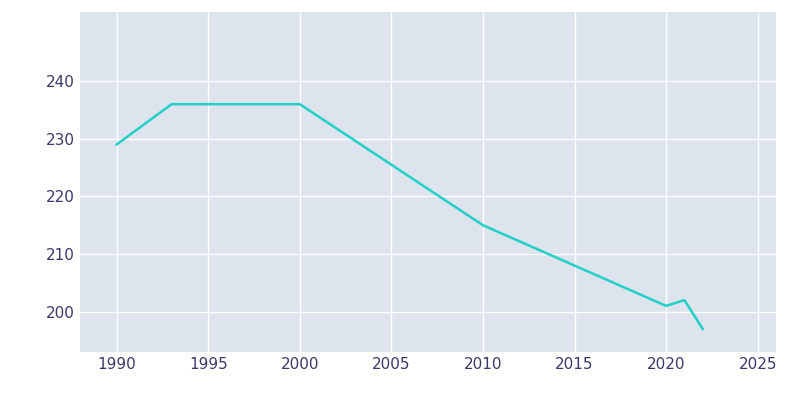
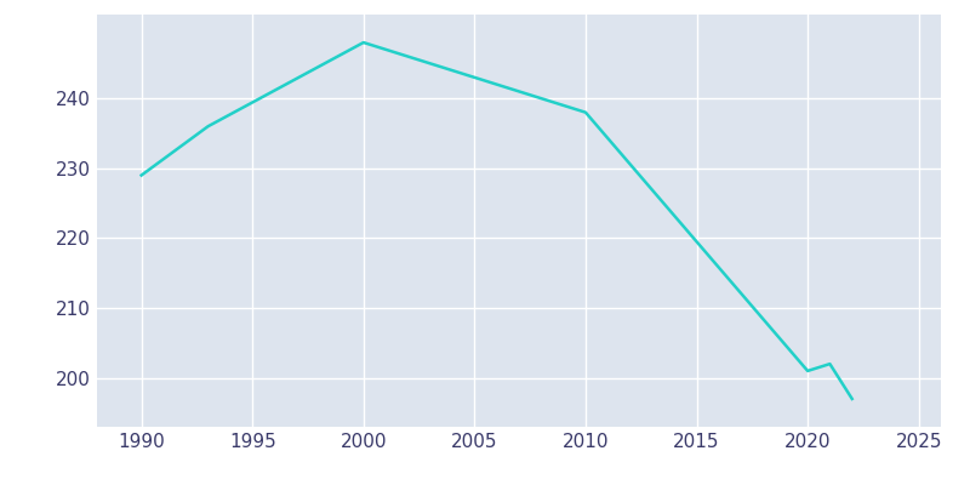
2000: 236 -> 248
2010: 215 -> 238
